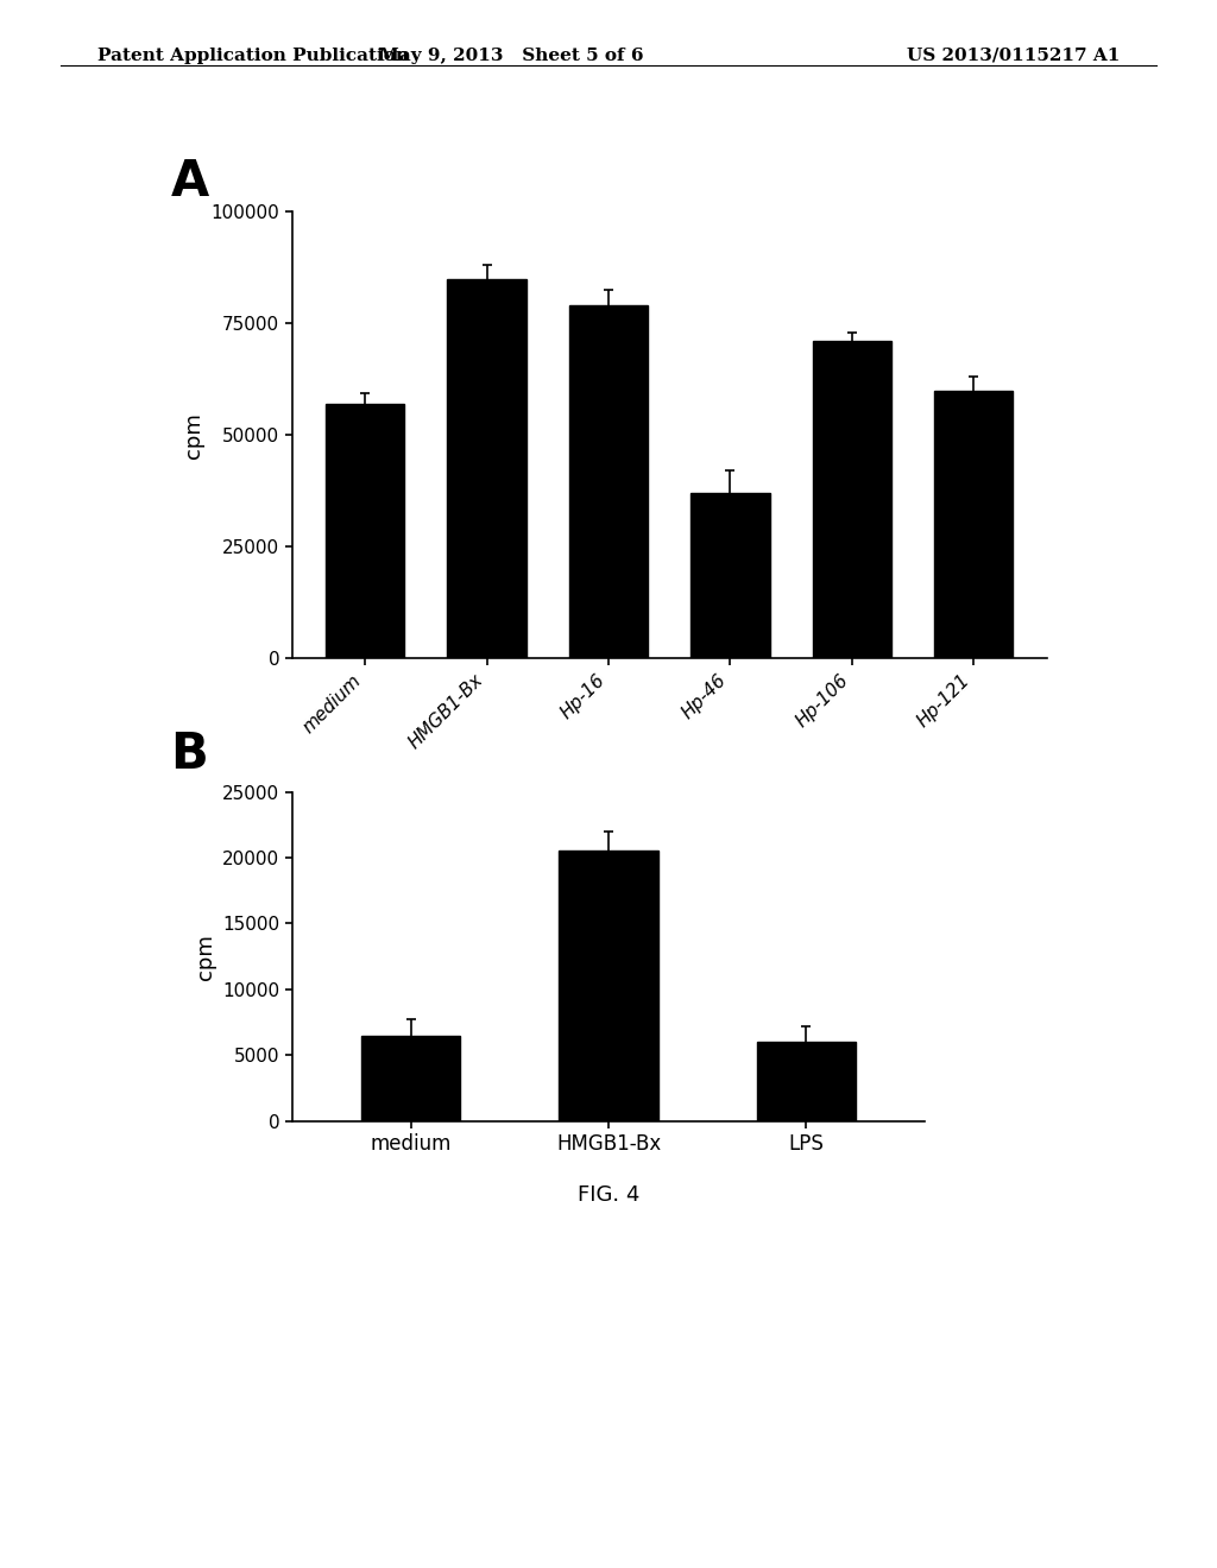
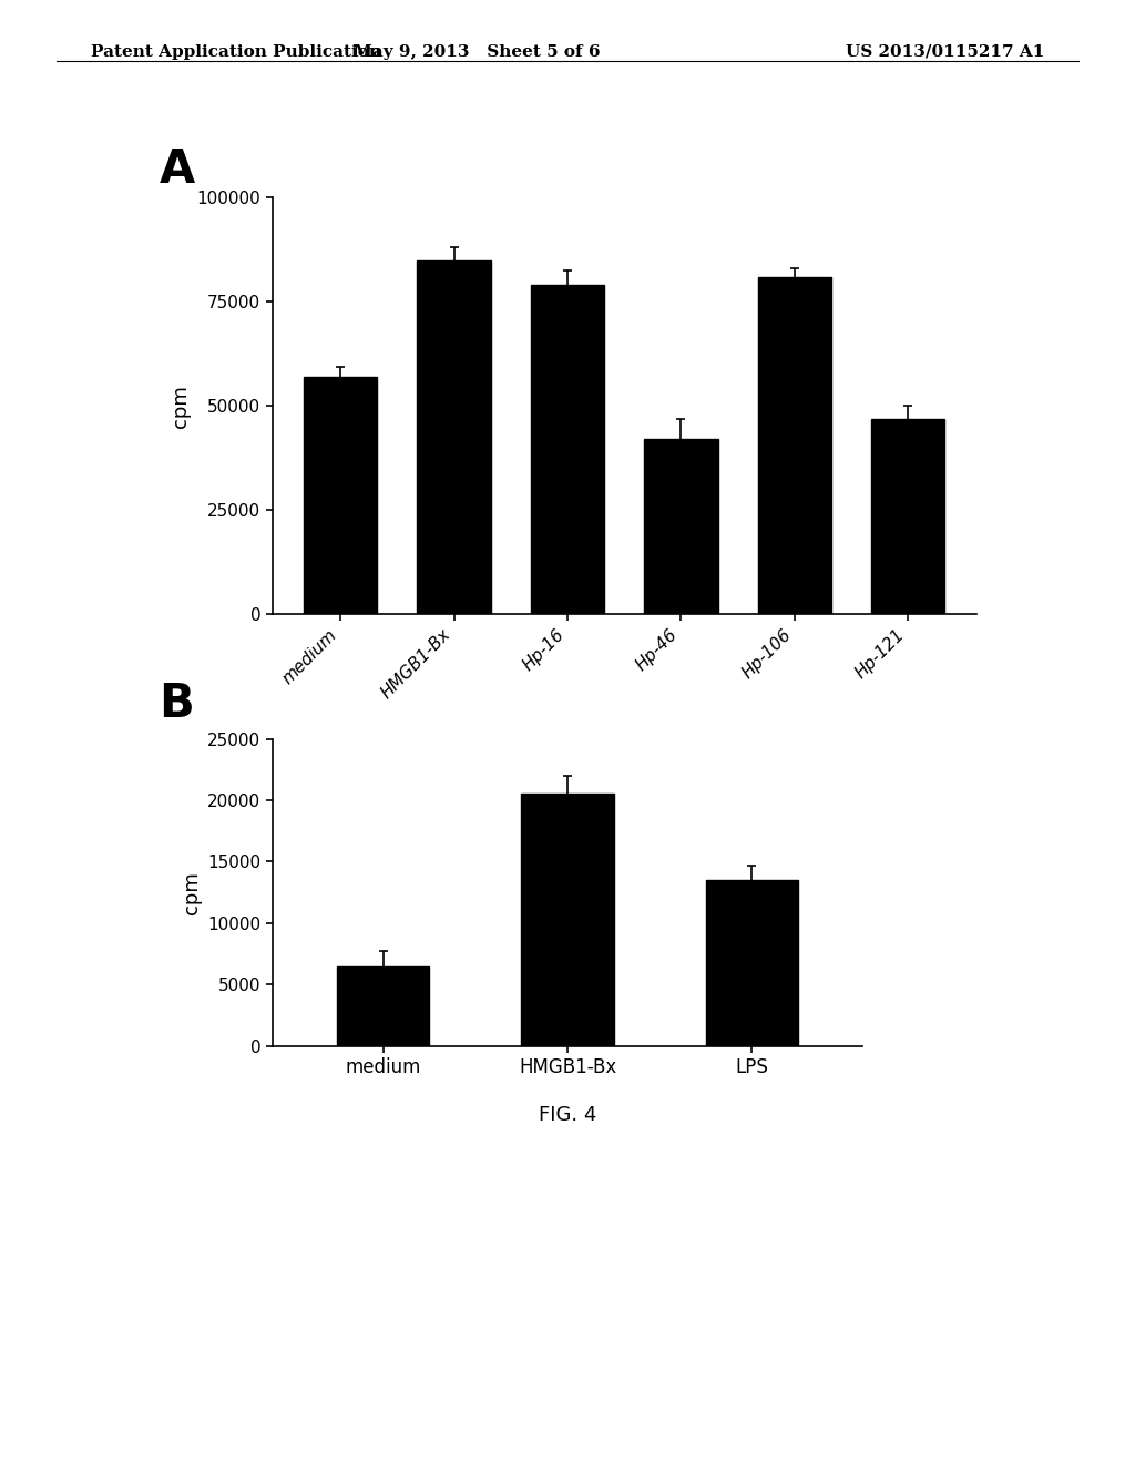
Hp-46: 37000 -> 42000
Hp-106: 71000 -> 81000
Hp-121: 60000 -> 47000
LPS: 6000 -> 13500
